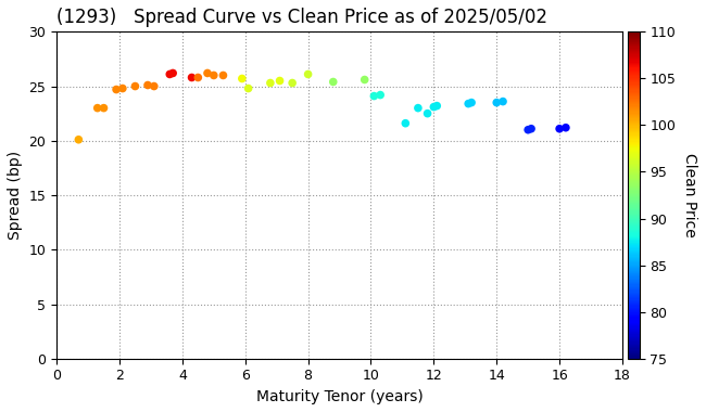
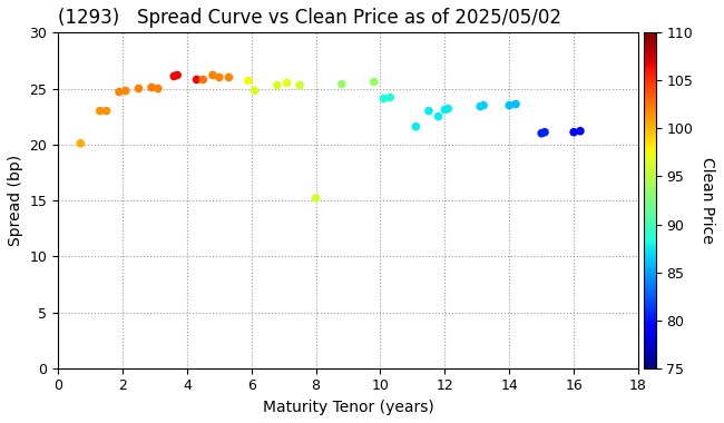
8: 26.1 -> 15.2
